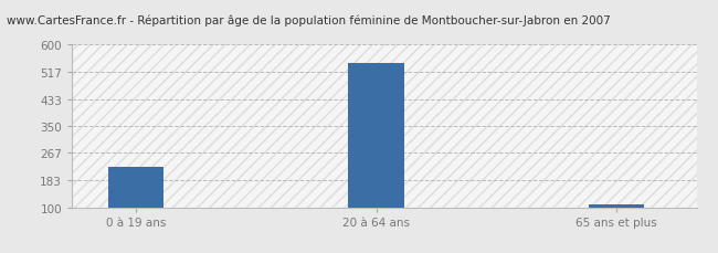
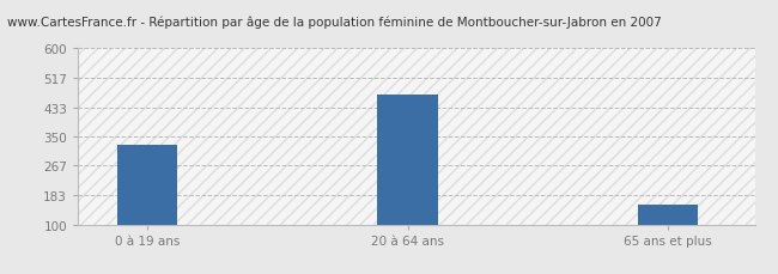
0 à 19 ans: 224 -> 325
20 à 64 ans: 544 -> 470
65 ans et plus: 110 -> 155
